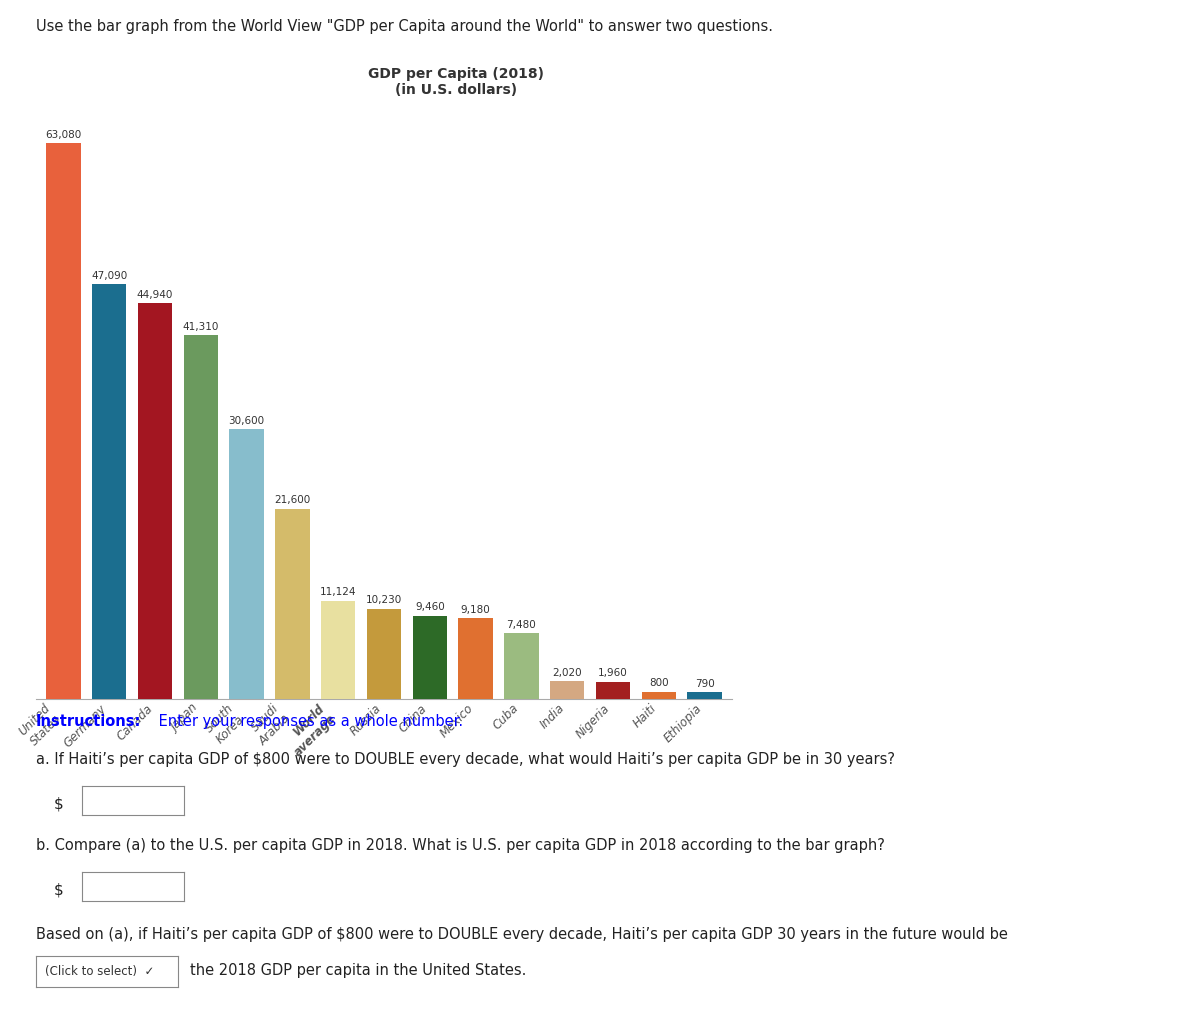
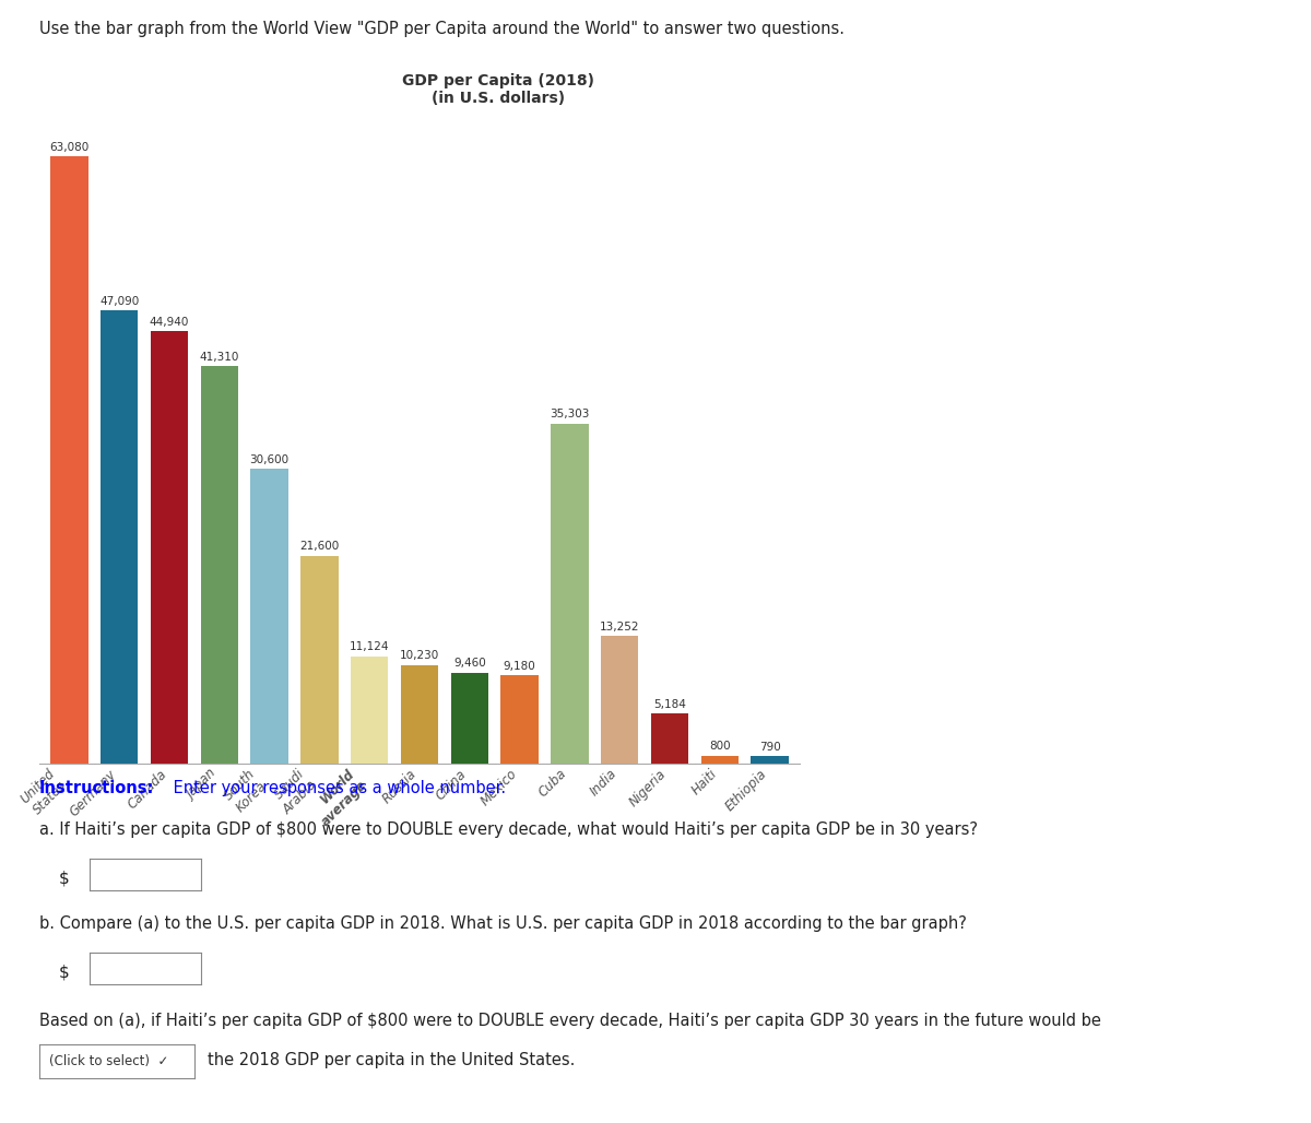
Cuba: 7,480 -> 35,303
India: 2,020 -> 13,252
Nigeria: 1,960 -> 5,184
